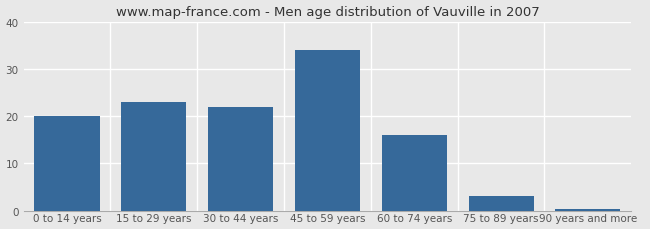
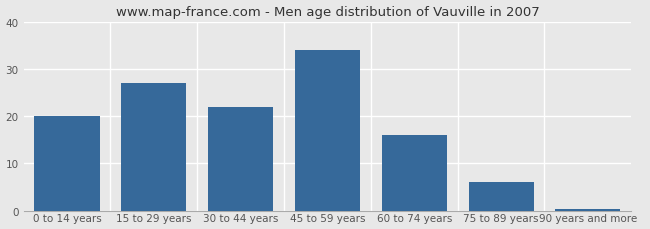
15 to 29 years: 23.0 -> 27.0
75 to 89 years: 3.0 -> 6.0
